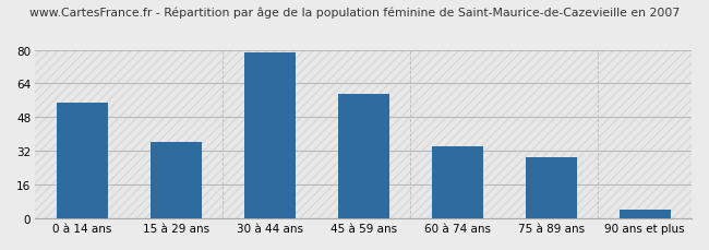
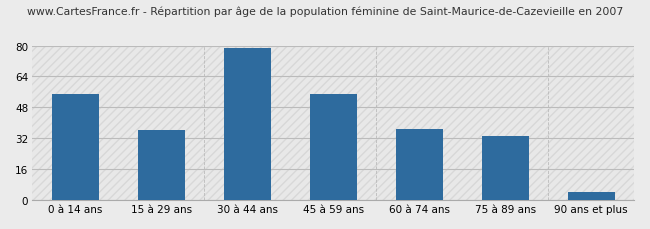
45 à 59 ans: 59 -> 55
60 à 74 ans: 34 -> 37
75 à 89 ans: 29 -> 33
